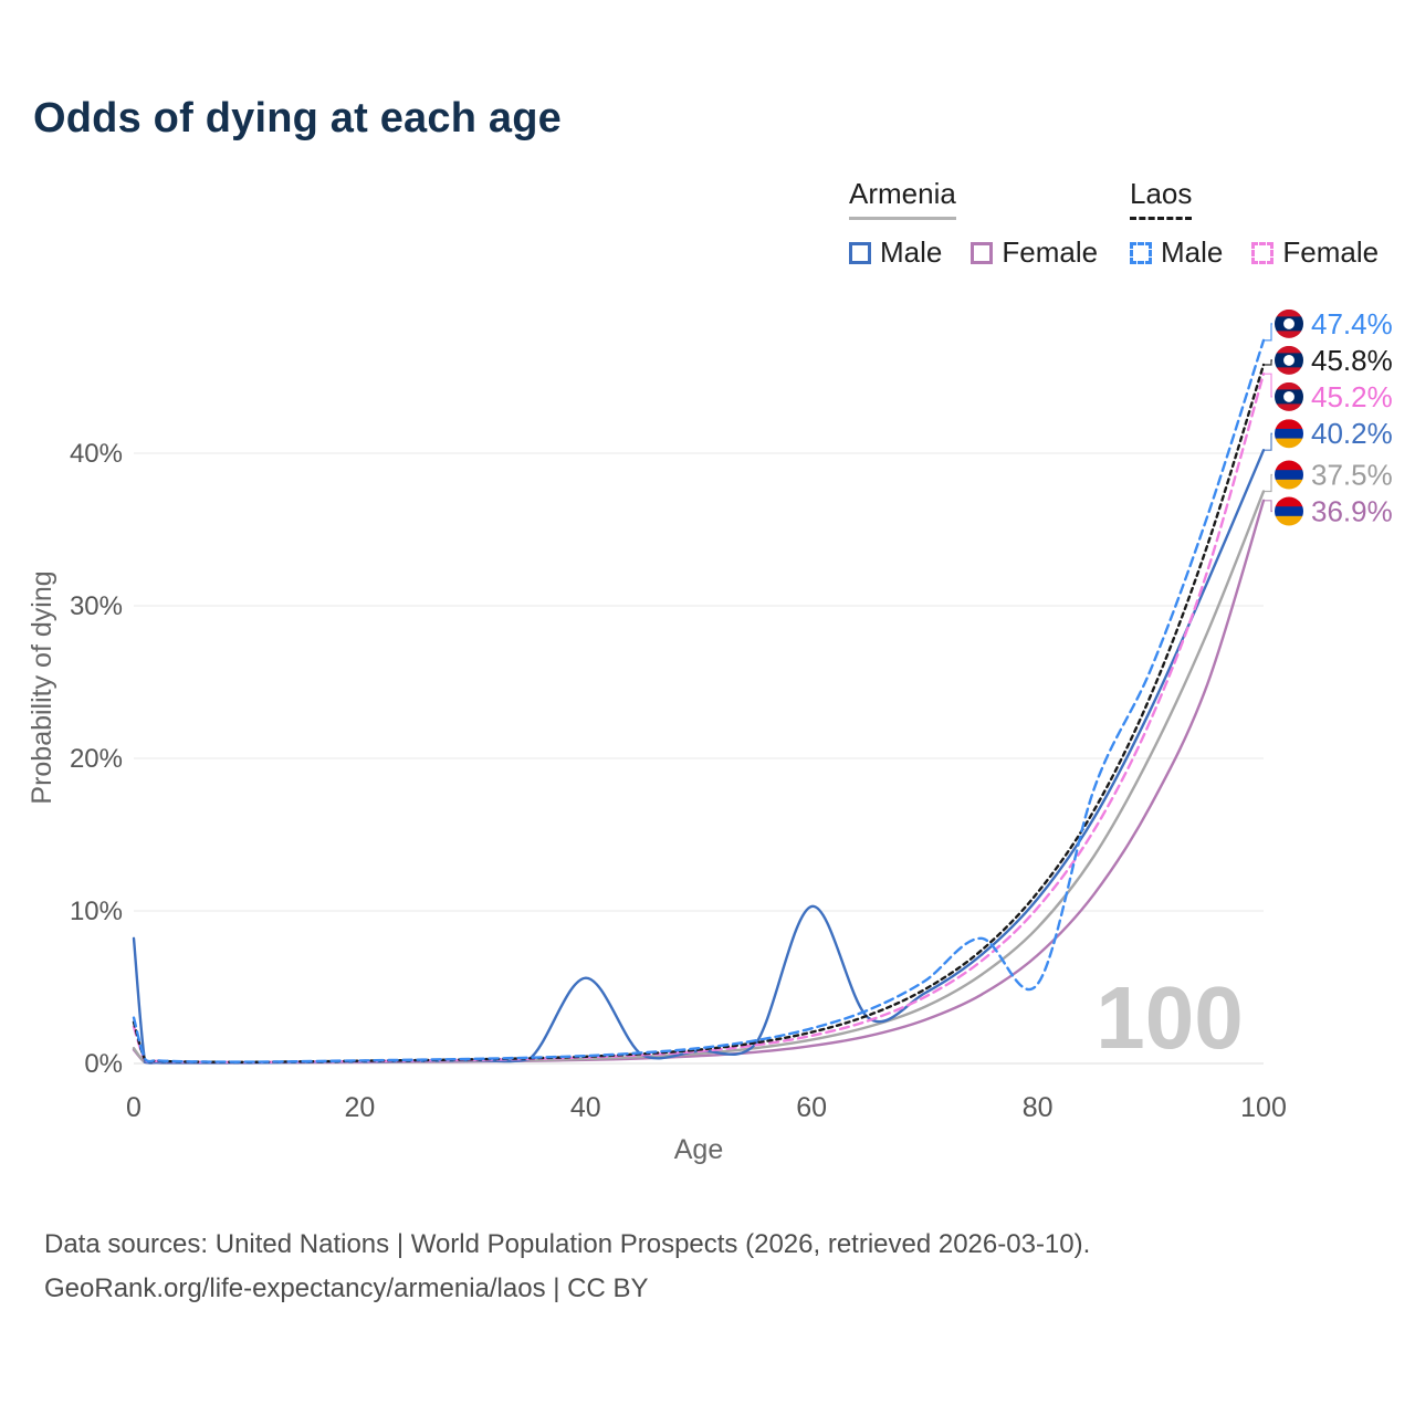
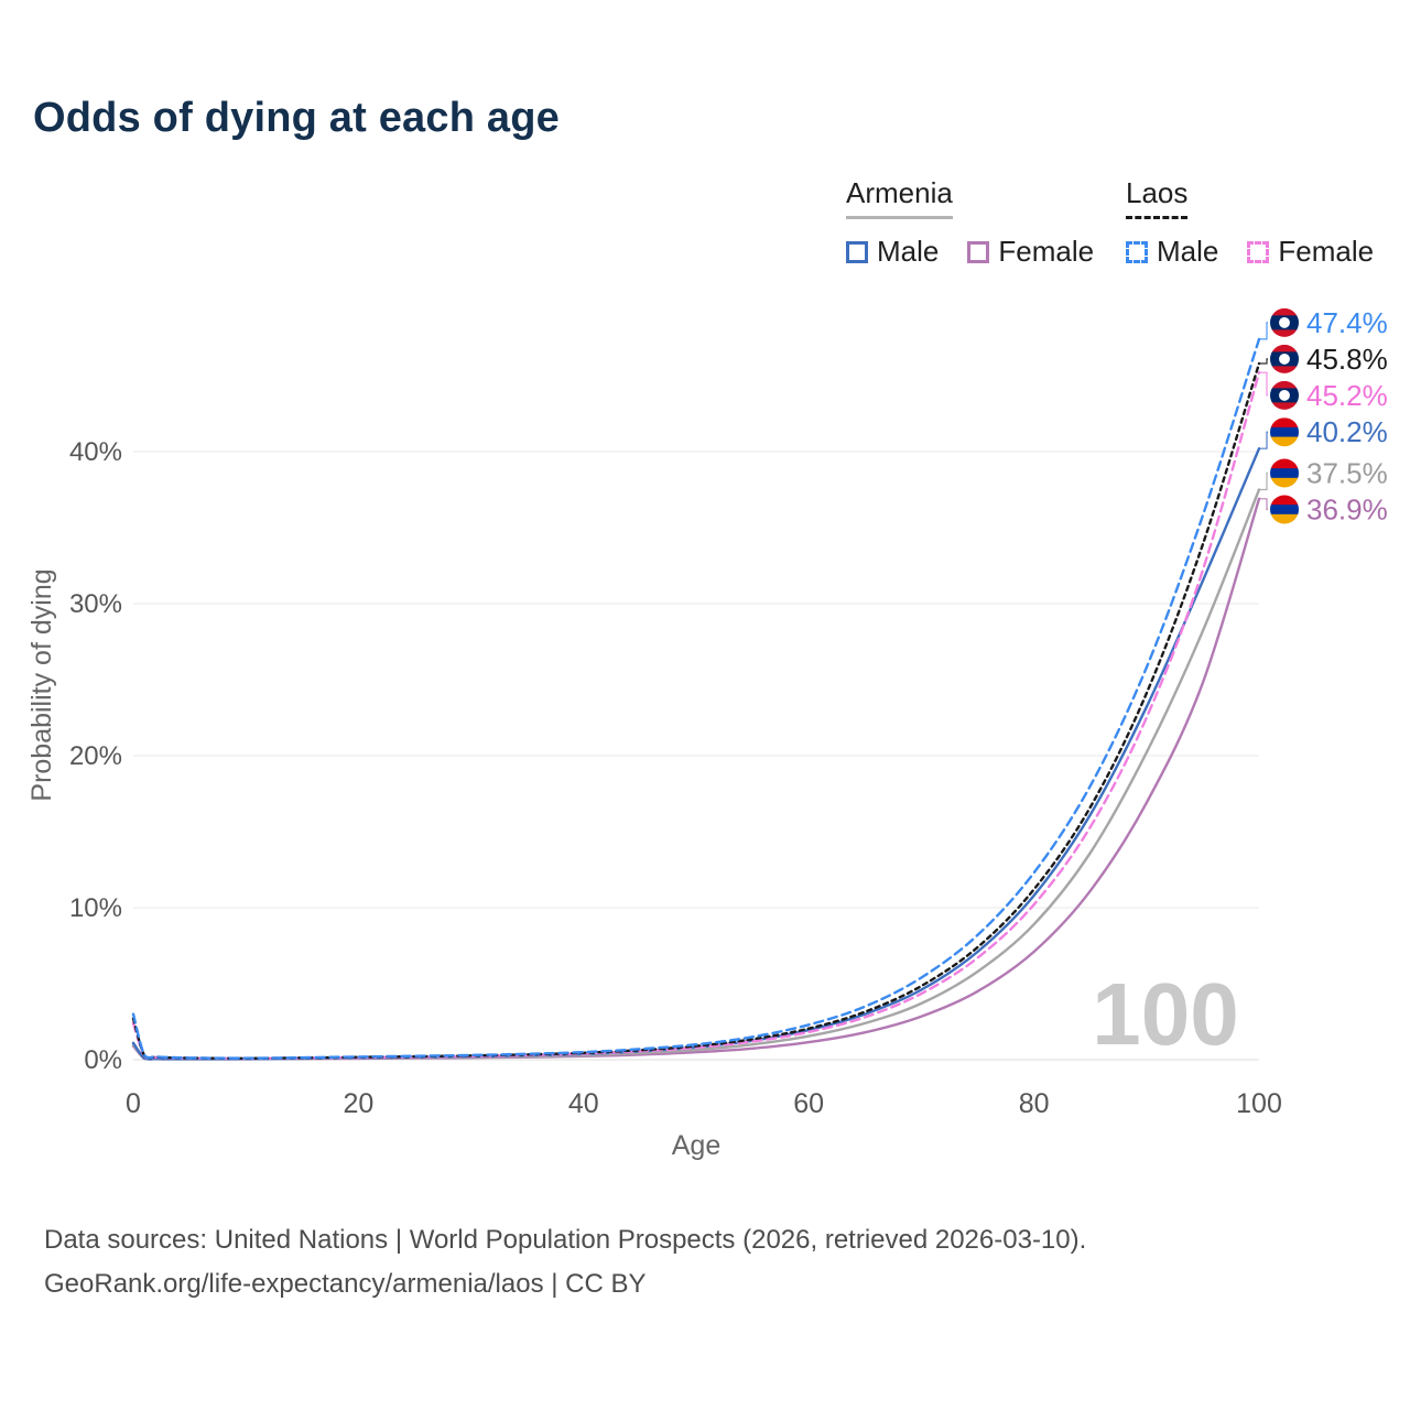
Armenia Male/0: 8.2% -> 1.1%
Armenia Male/40: 5.6% -> 0.4%
Armenia Male/60: 10.3% -> 1.9%
Laos Male/80: 5.2% -> 12.3%
